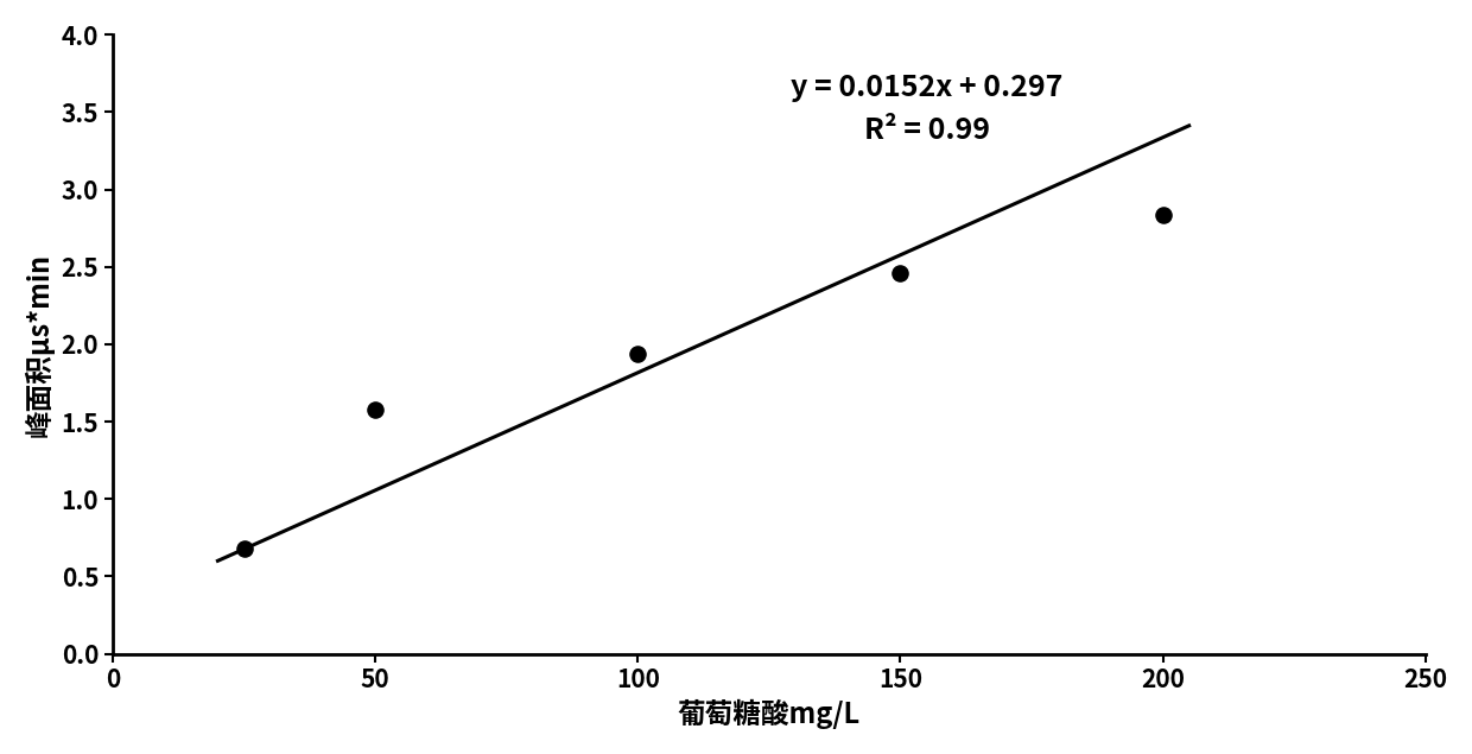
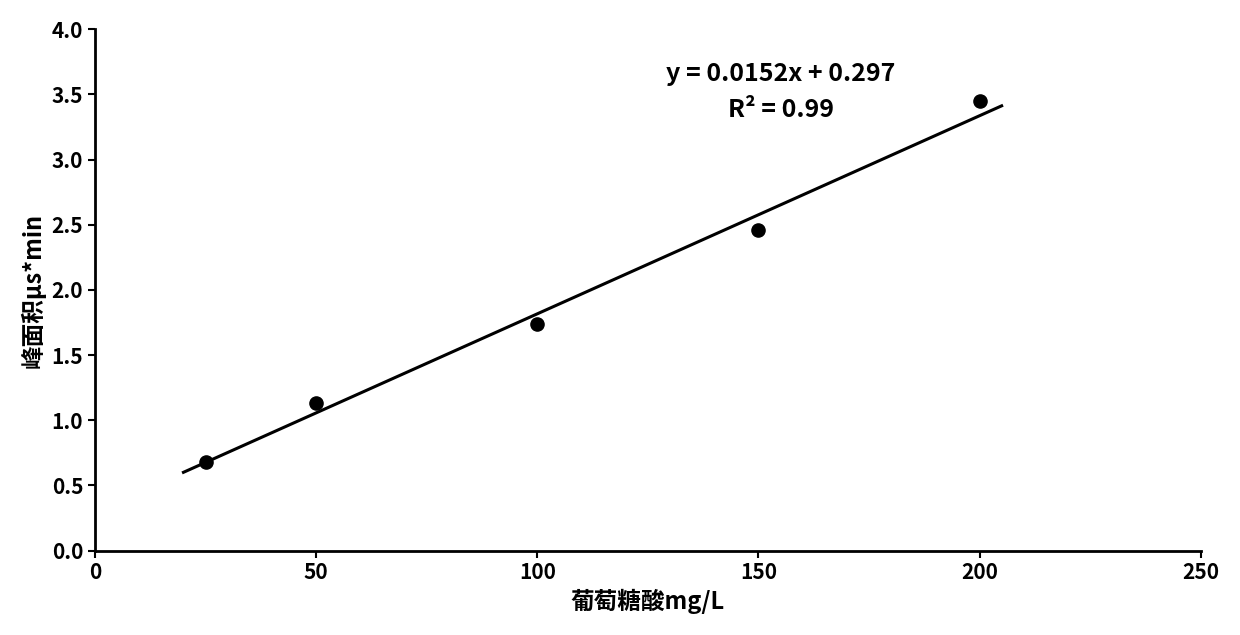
50: 1.58 -> 1.13
100: 1.94 -> 1.74
200: 2.84 -> 3.45
